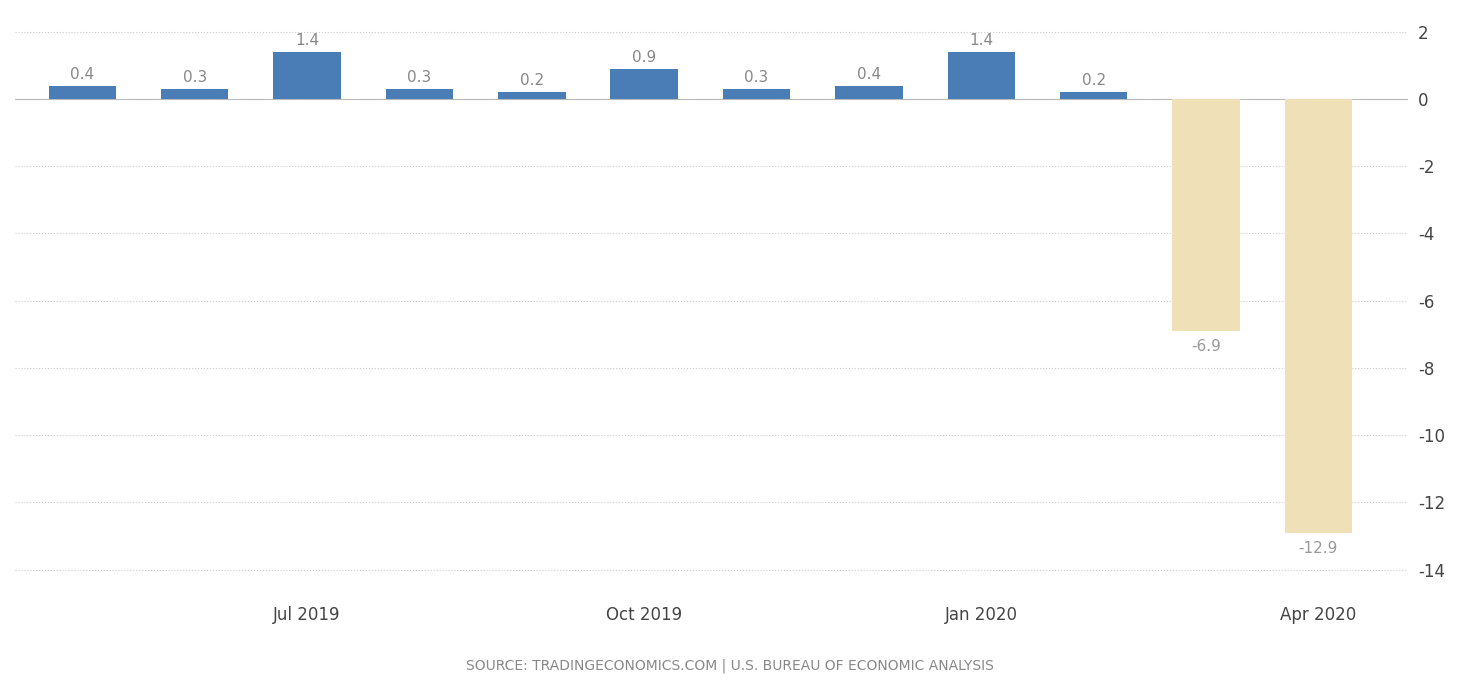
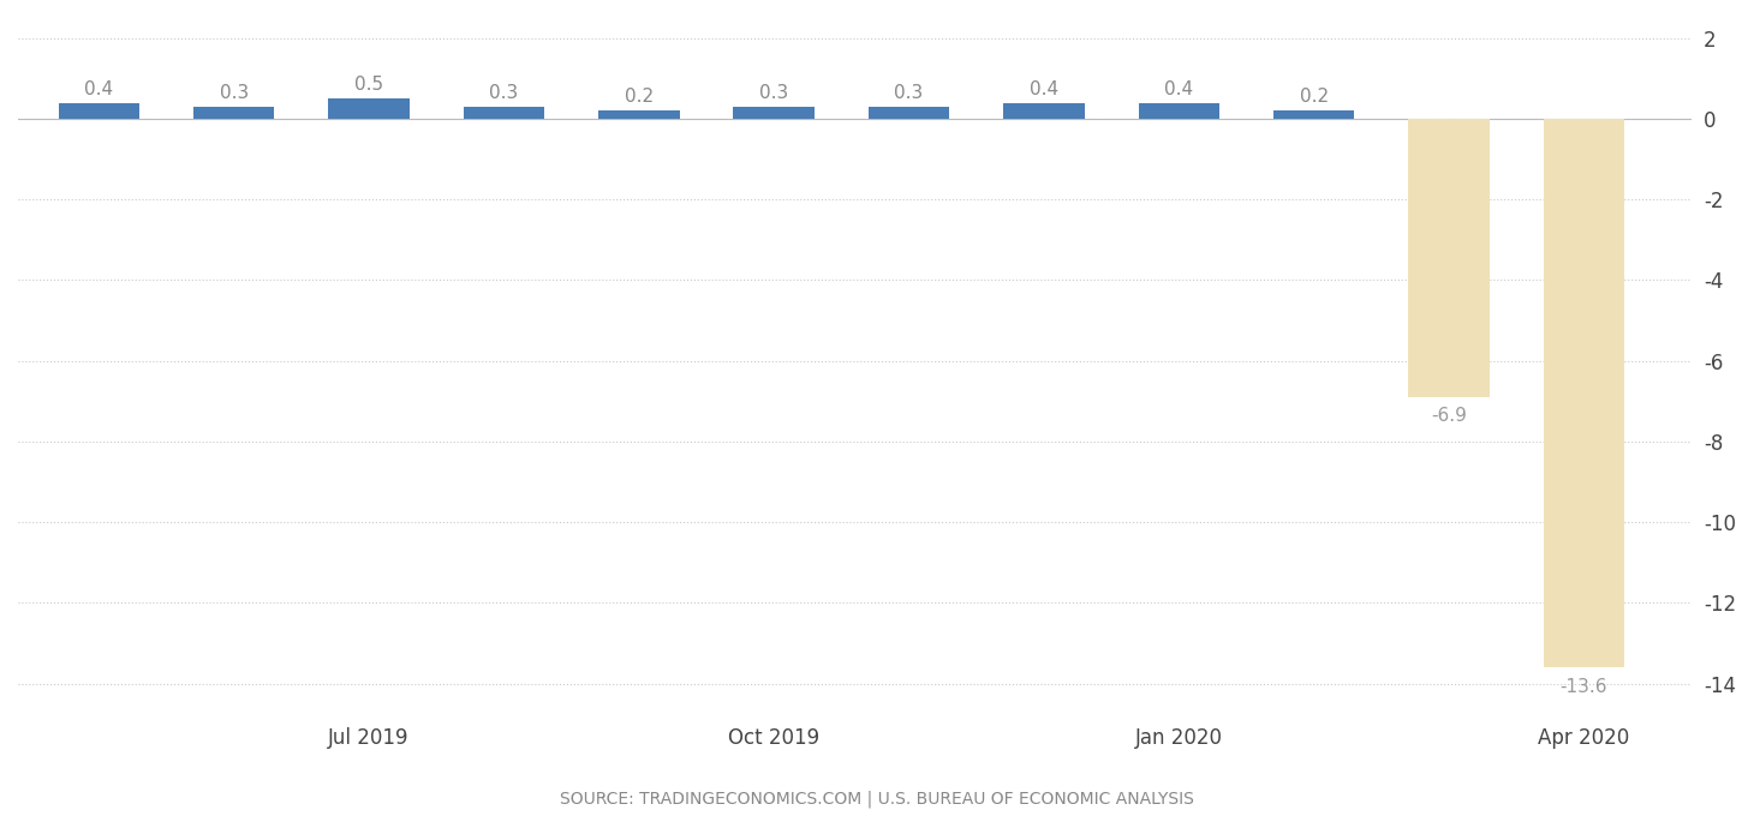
Jul 2019: 1.4 -> 0.5
Oct 2019: 0.9 -> 0.3
Jan 2020: 1.4 -> 0.4
Apr 2020: -12.9 -> -13.6
